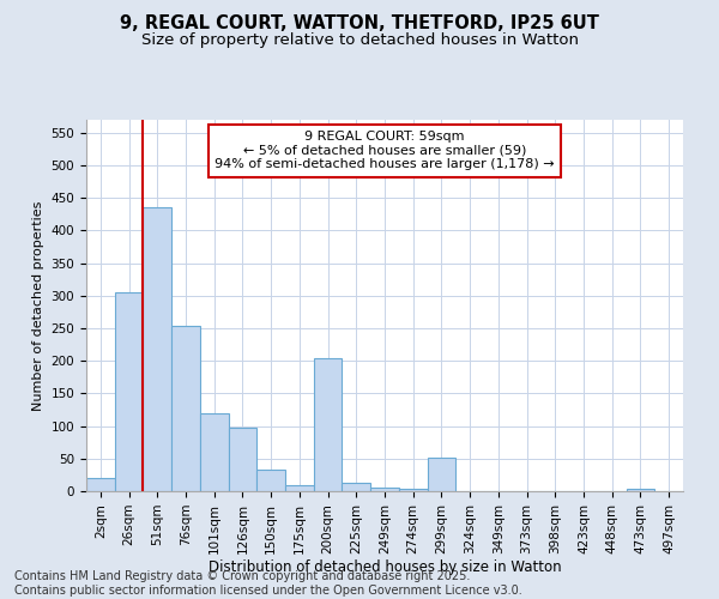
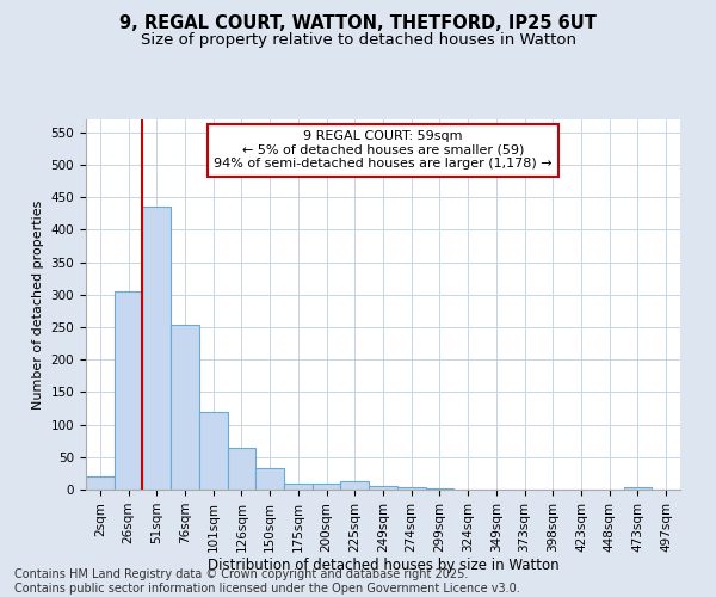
126sqm: 98 -> 65
200sqm: 204 -> 10
299sqm: 52 -> 1
